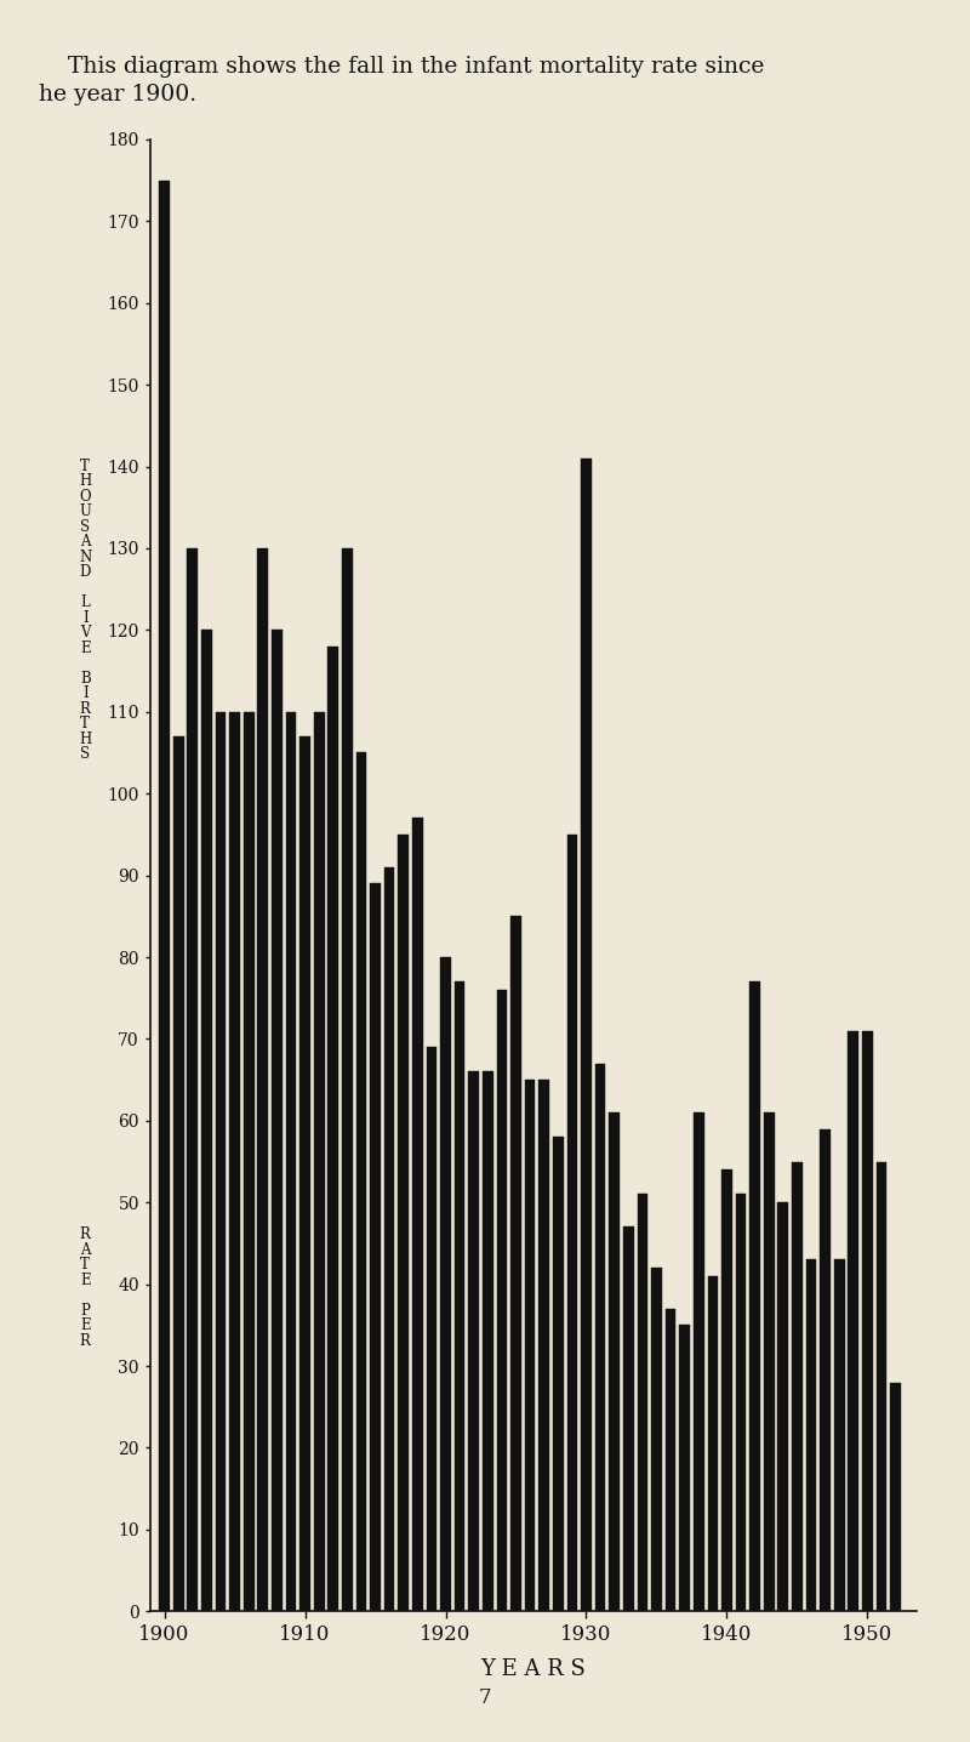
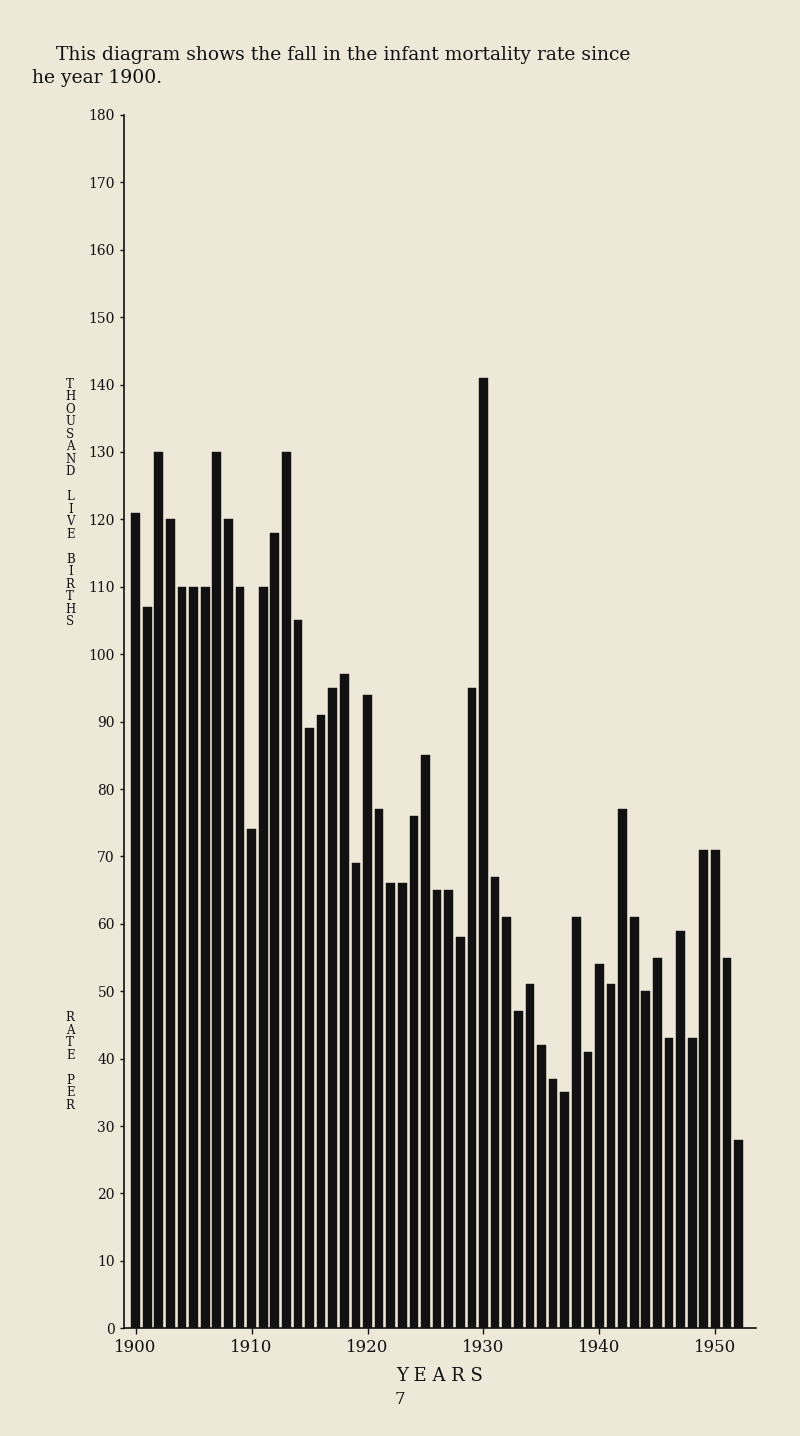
1900: 175 -> 121
1910: 107 -> 74
1920: 80 -> 94
